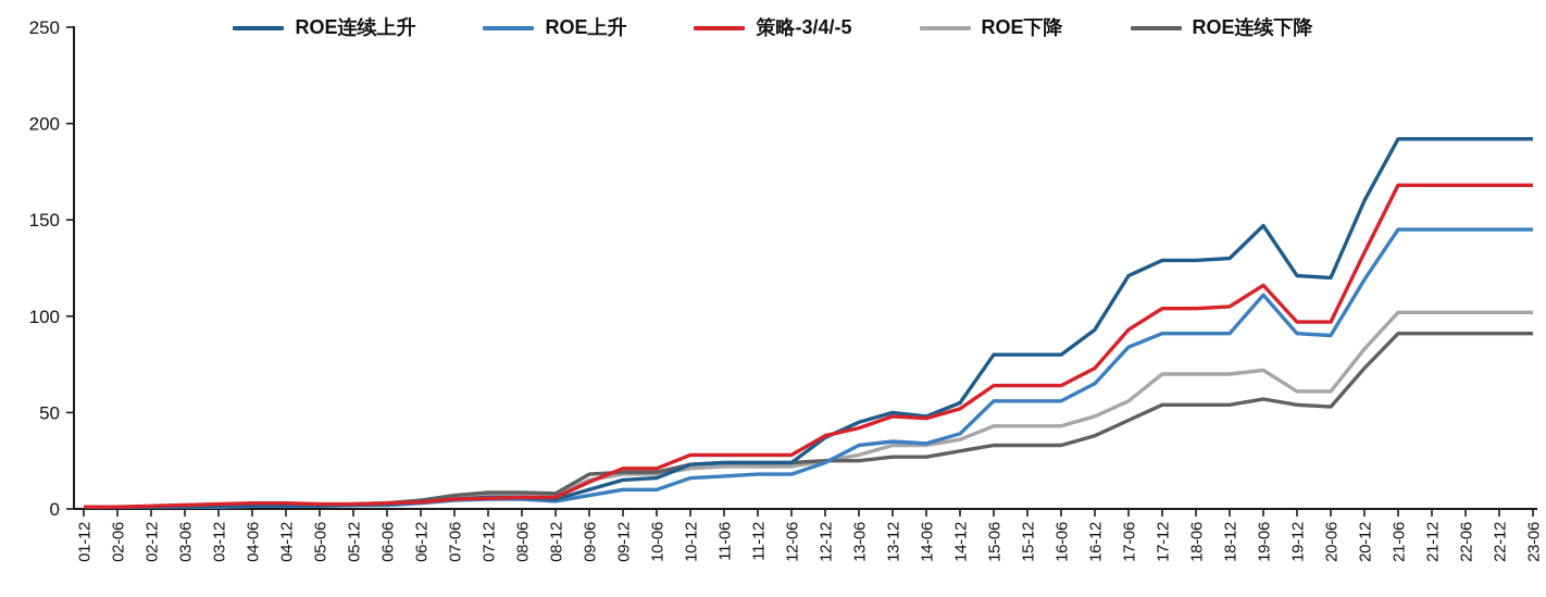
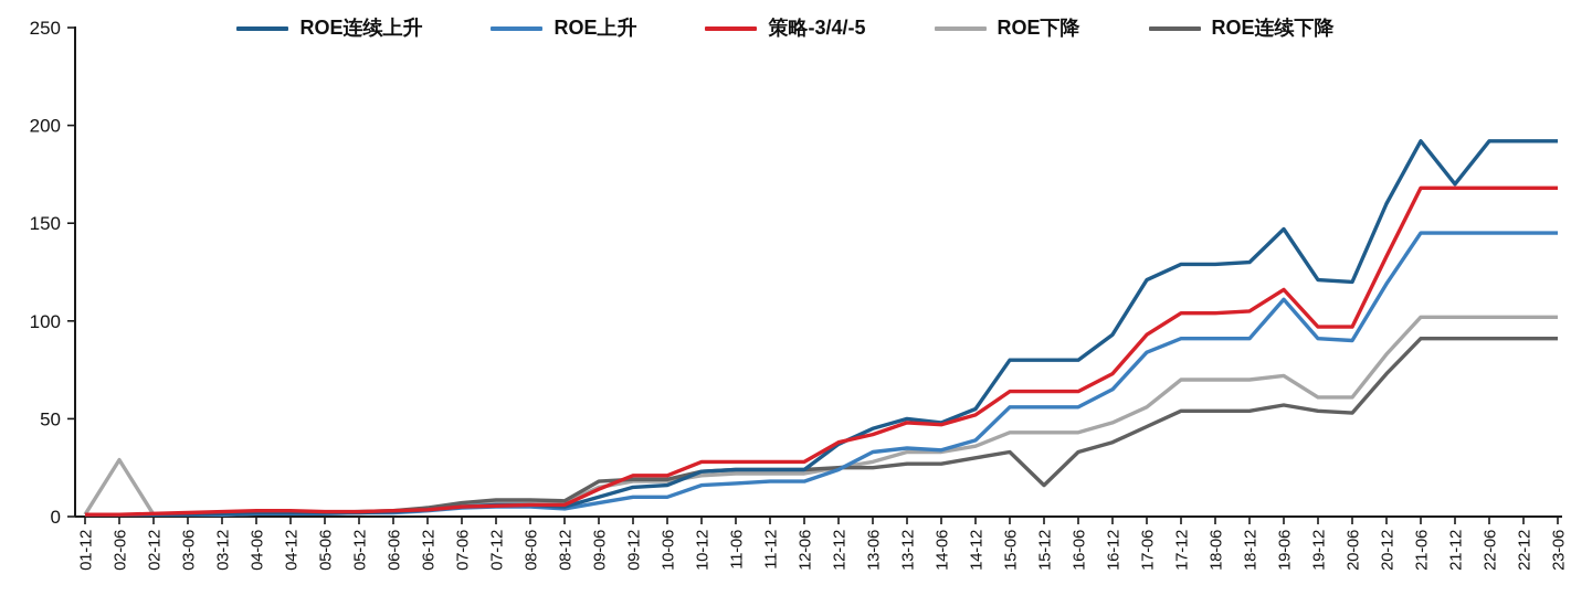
ROE下降/02-06: 1 -> 29
ROE连续下降/15-12: 33 -> 16
ROE连续上升/21-12: 192 -> 170
